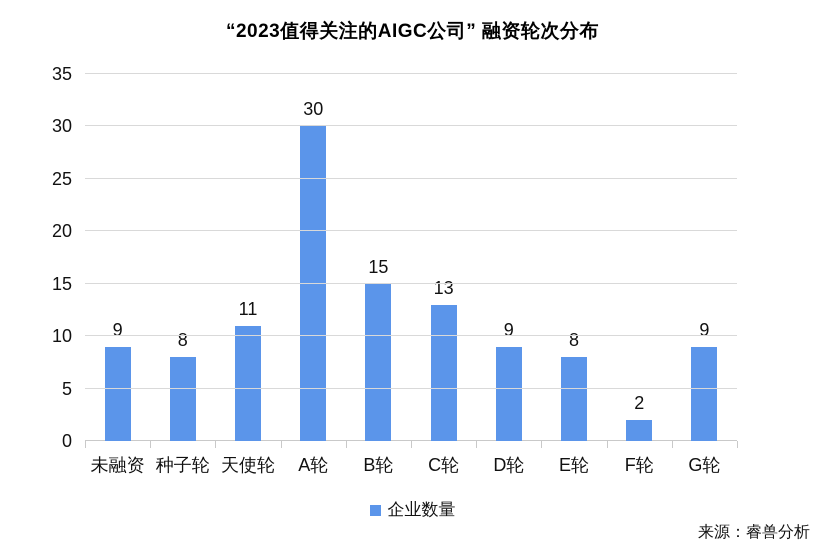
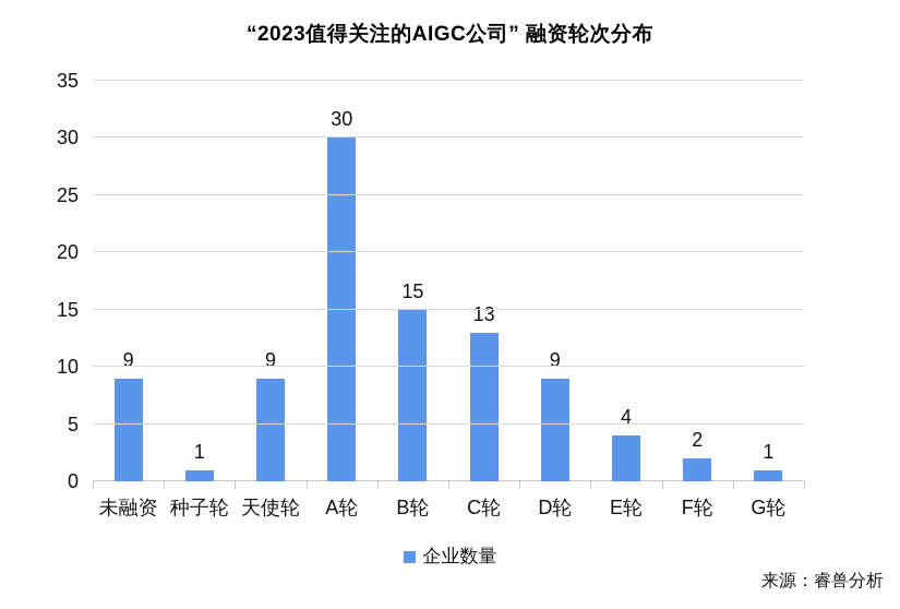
种子轮: 8 -> 1
天使轮: 11 -> 9
E轮: 8 -> 4
G轮: 9 -> 1
